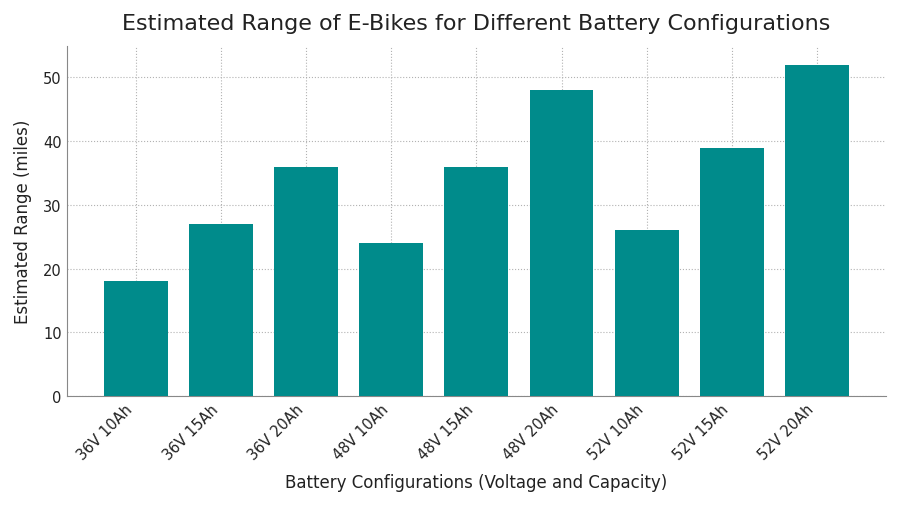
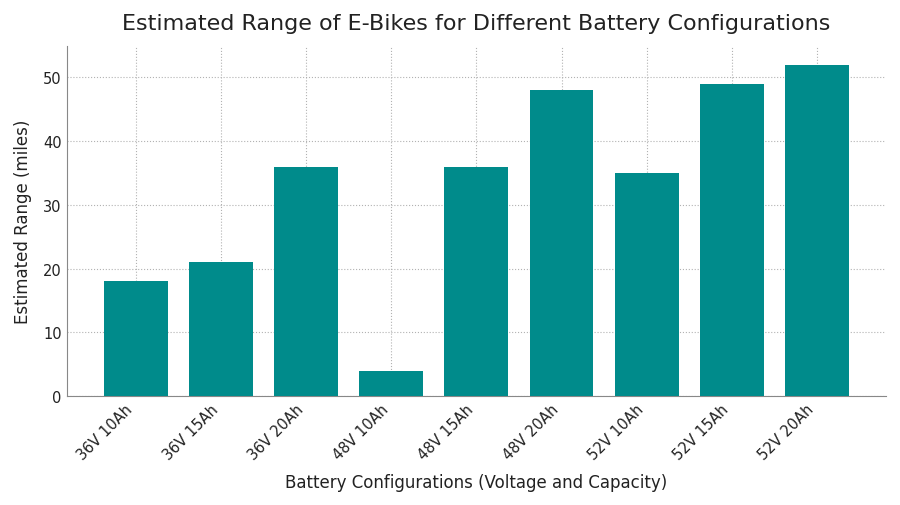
36V 15Ah: 27 -> 21
48V 10Ah: 24 -> 4
52V 10Ah: 26 -> 35
52V 15Ah: 39 -> 49
